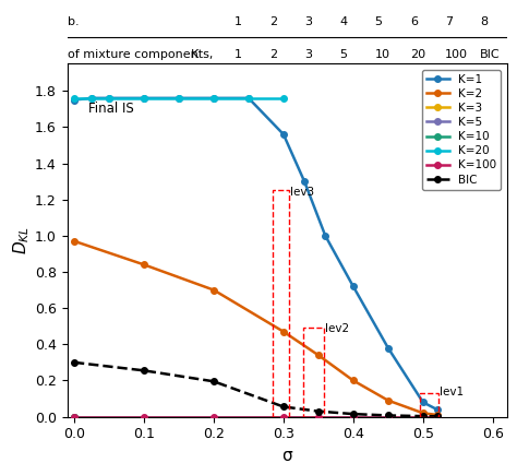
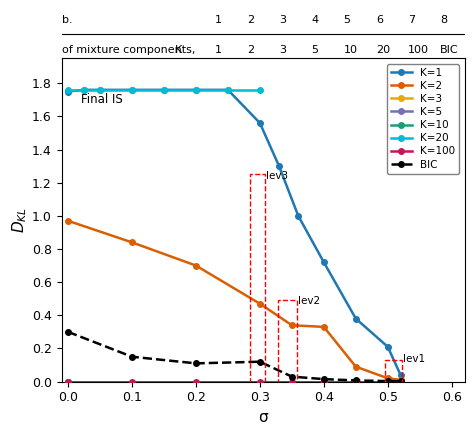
BIC/0.1: 0.26 -> 0.15
BIC/0.2: 0.20 -> 0.11
BIC/0.3: 0.06 -> 0.12
K=2/0.4: 0.20 -> 0.33
K=1/0.5: 0.08 -> 0.21
